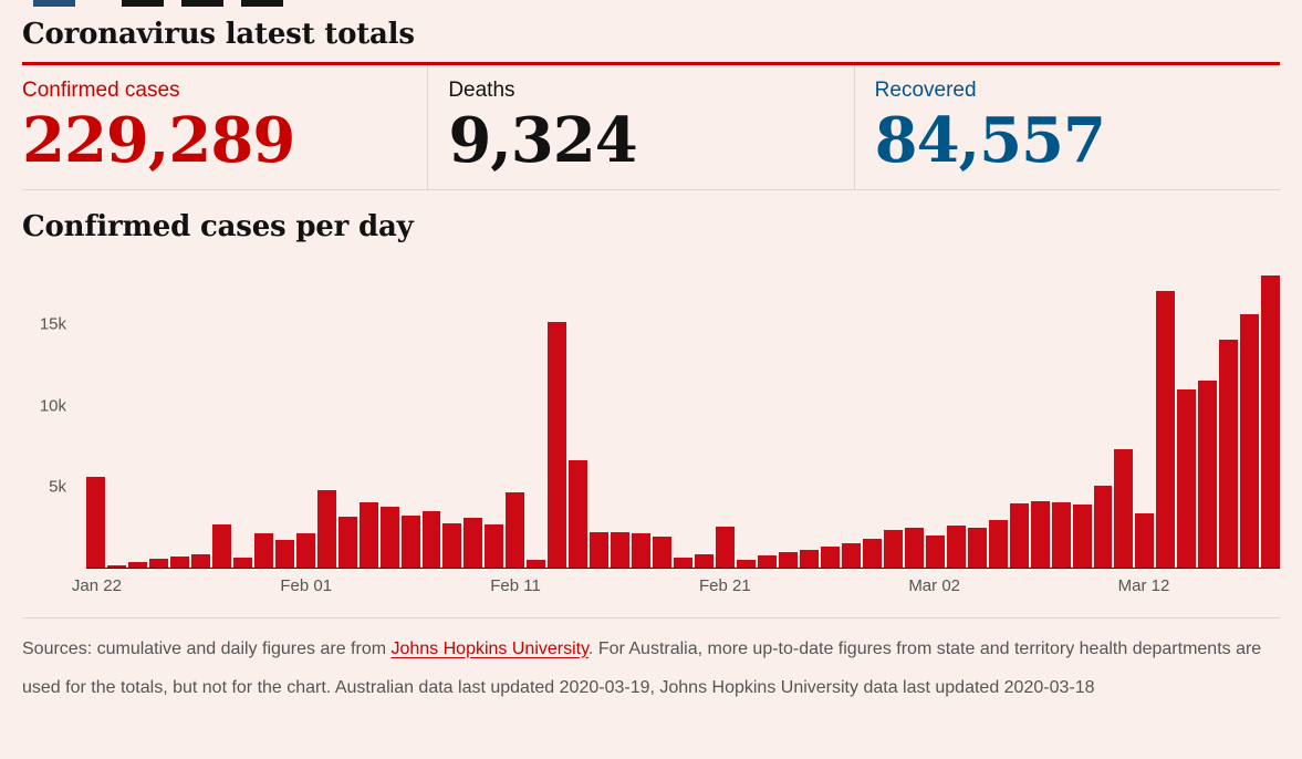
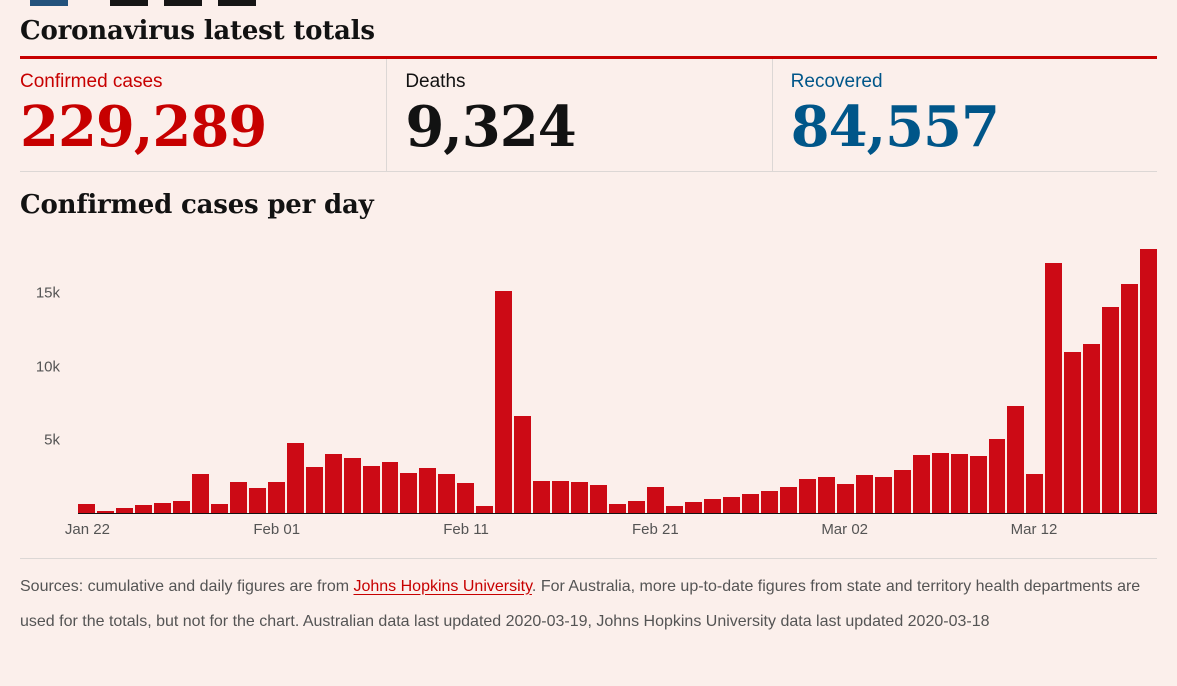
Jan 22: 5.6k -> 0.6k
Feb 11: 4.6k -> 2.0k
Feb 21: 2.5k -> 1.8k
Mar 12: 3.3k -> 2.6k
